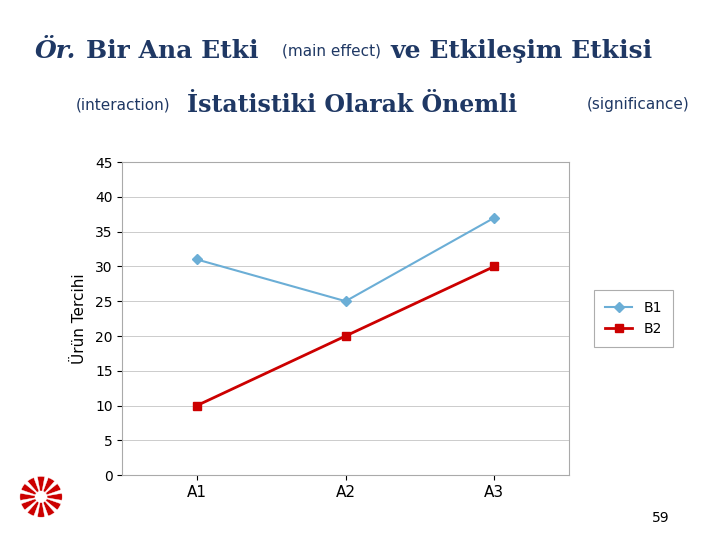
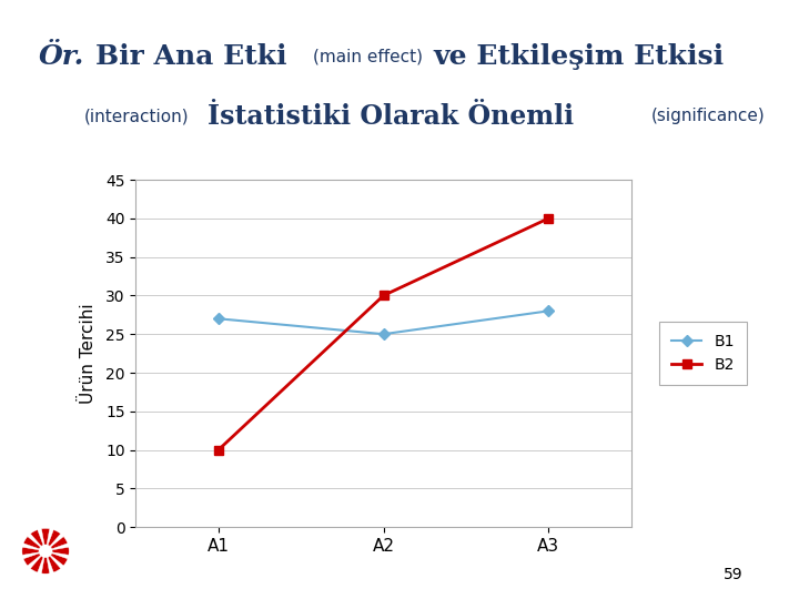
B1/A1: 31 -> 27
B2/A2: 20 -> 30
B1/A3: 37 -> 28
B2/A3: 30 -> 40
